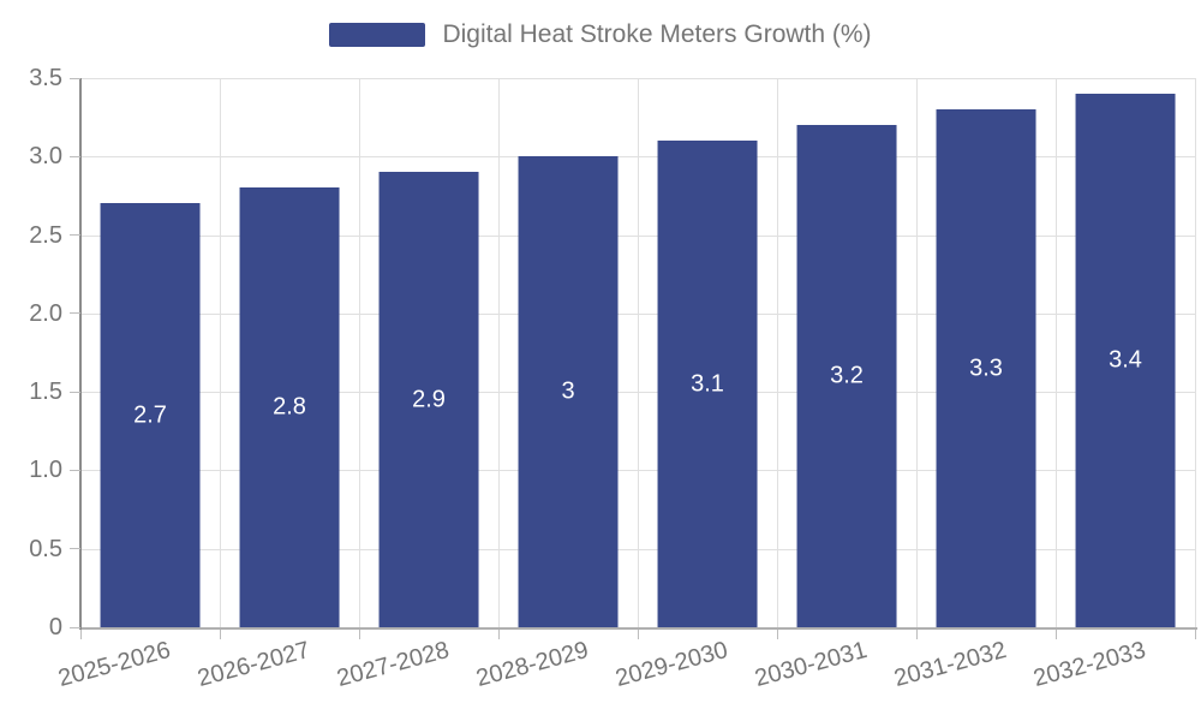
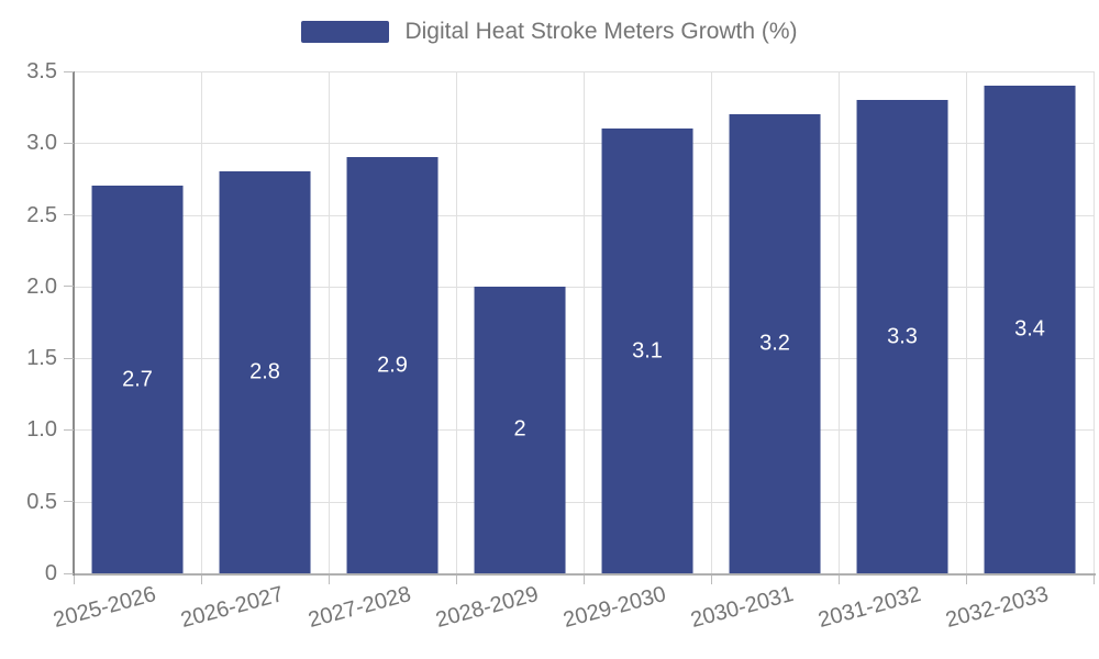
2028-2029: 3 -> 2
